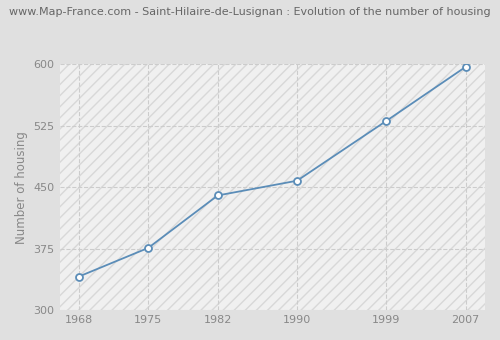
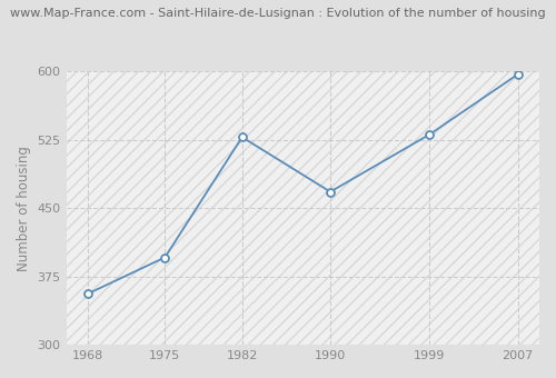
1968: 341 -> 356
1975: 376 -> 396
1982: 440 -> 528
1990: 458 -> 468
